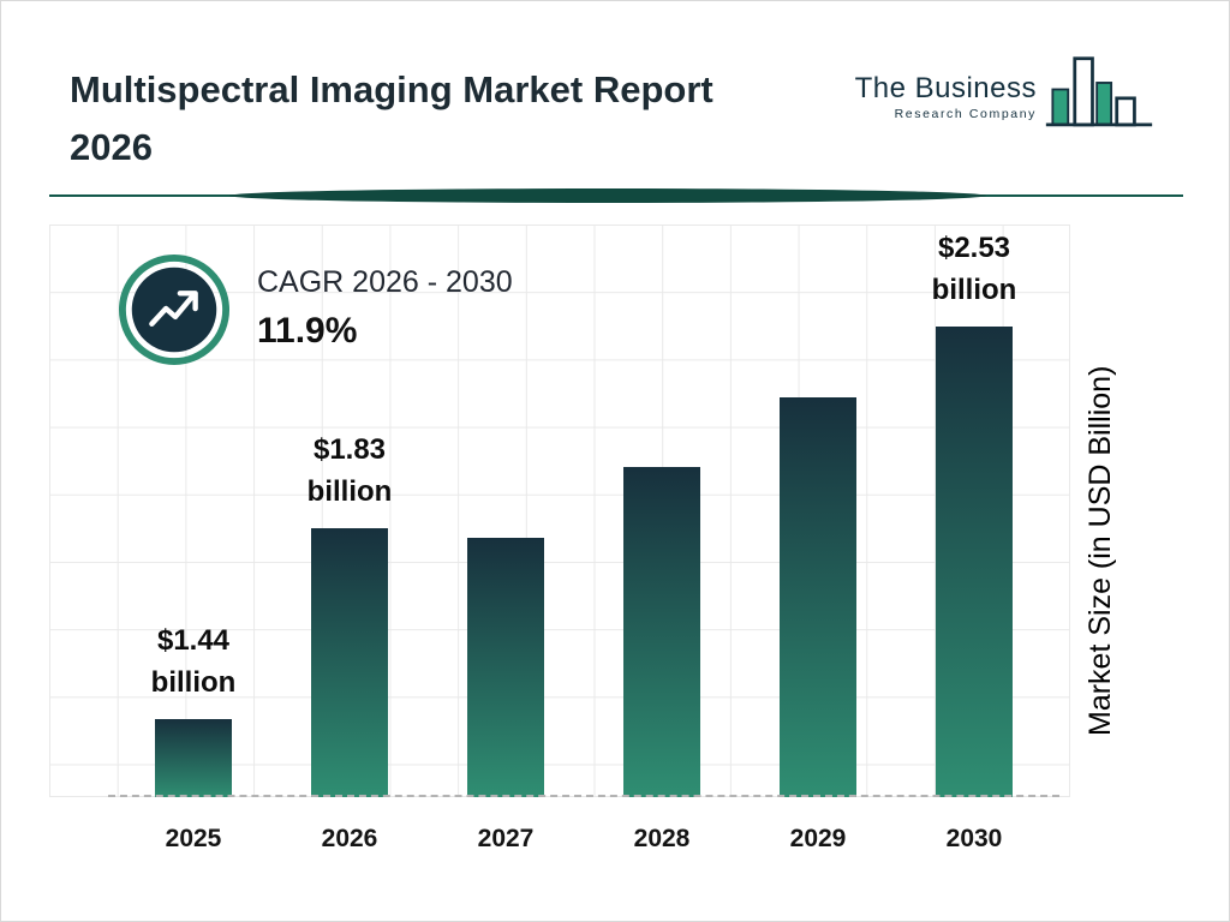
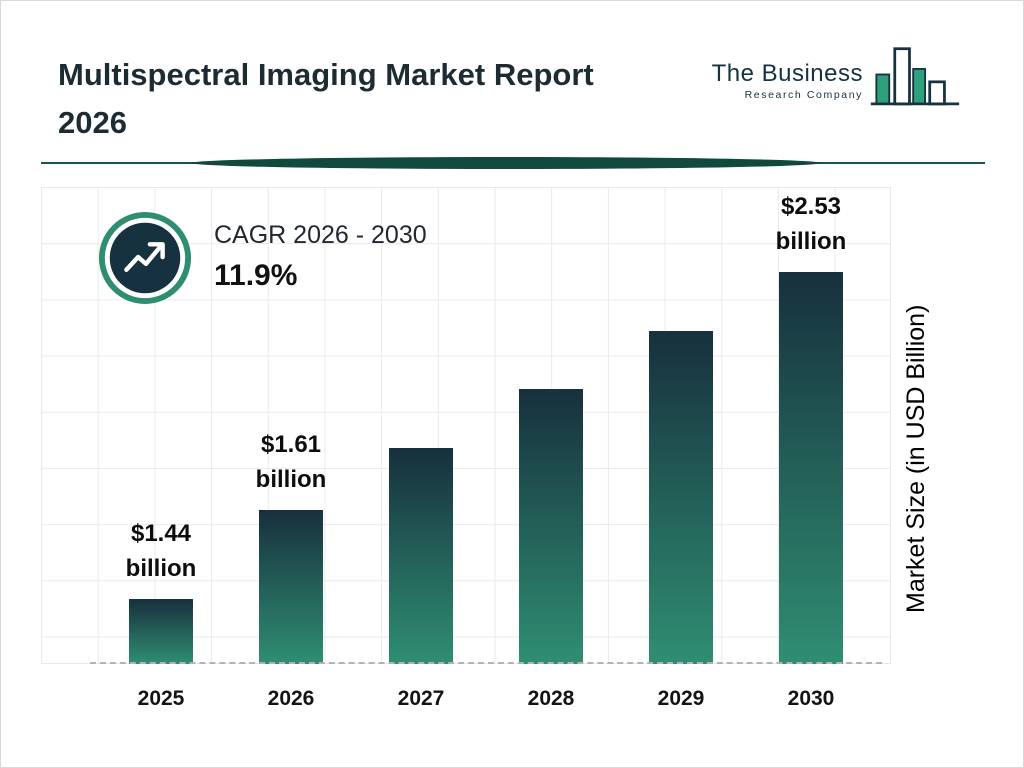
2026: $1.83 -> $1.61
